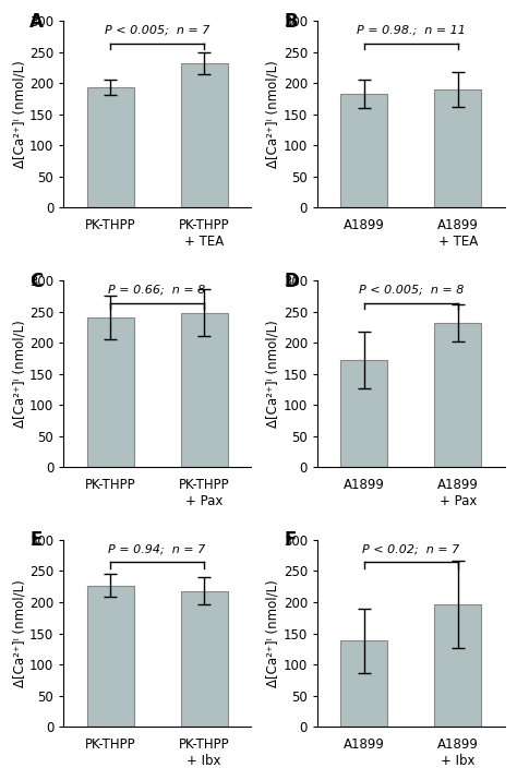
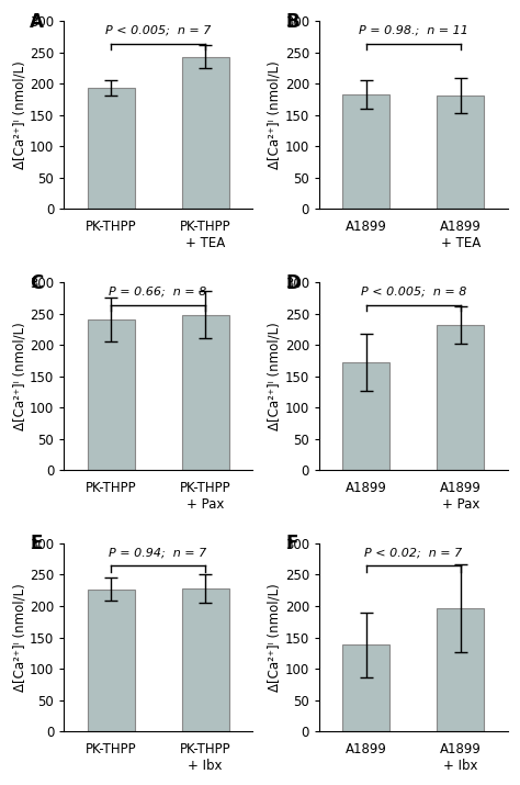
PK-THPP + TEA: 232 -> 243
A1899 + TEA: 190 -> 181
PK-THPP + Ibx: 218 -> 228
